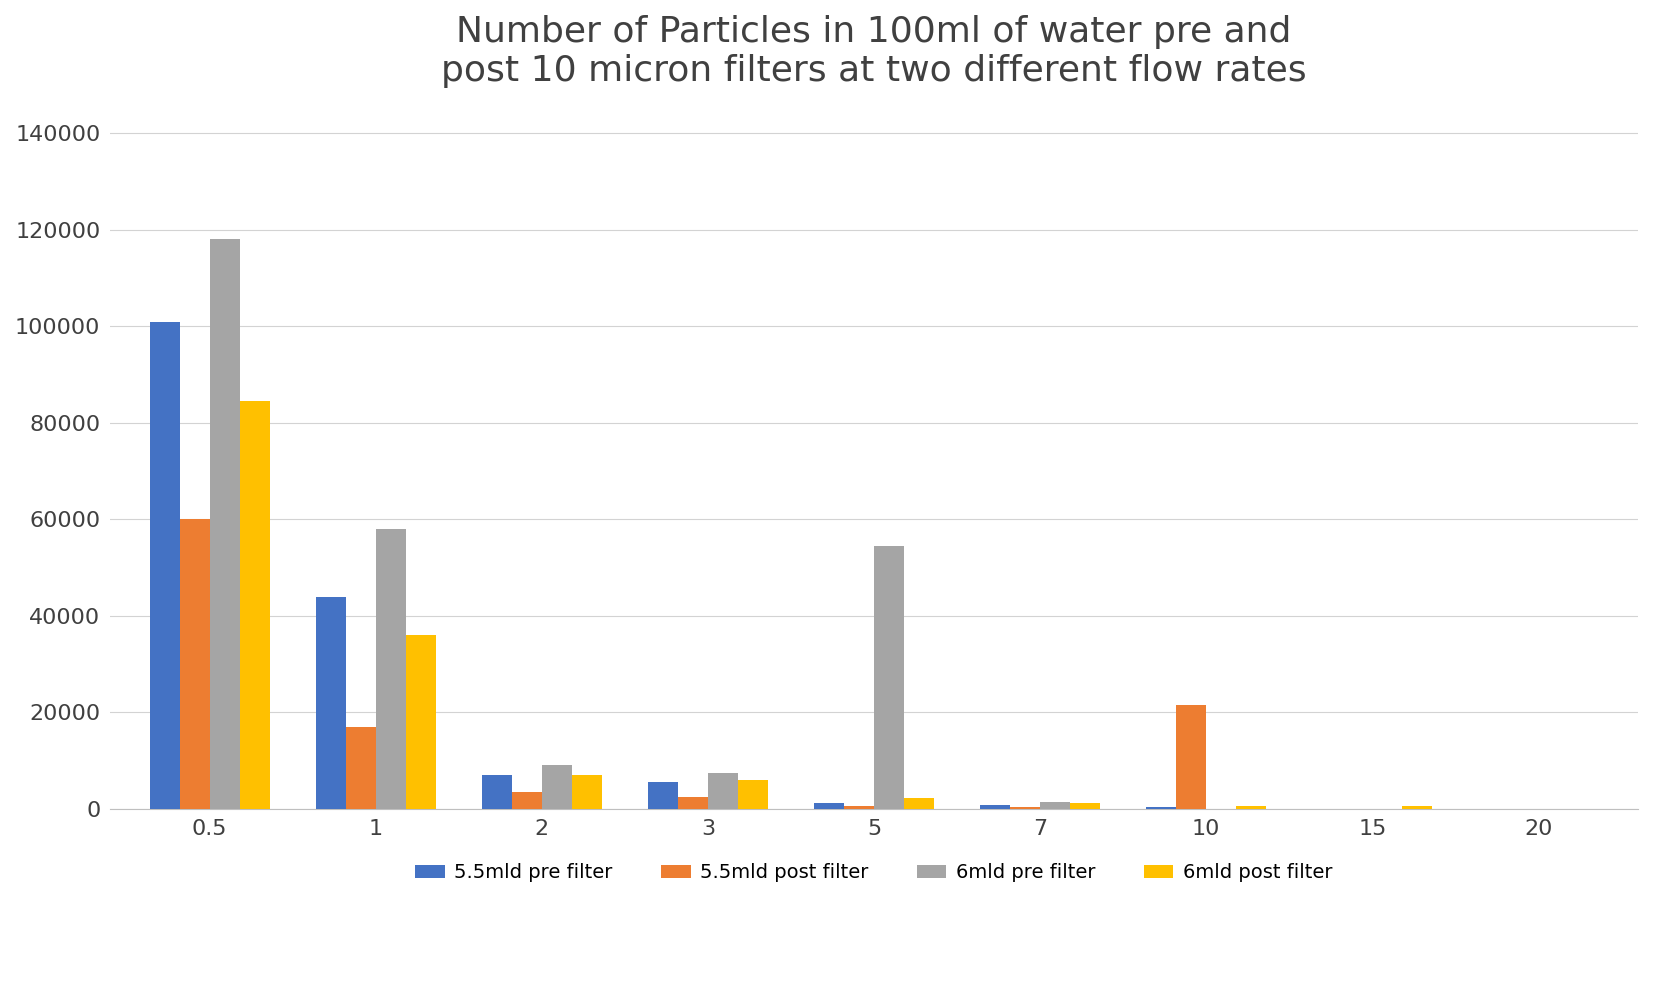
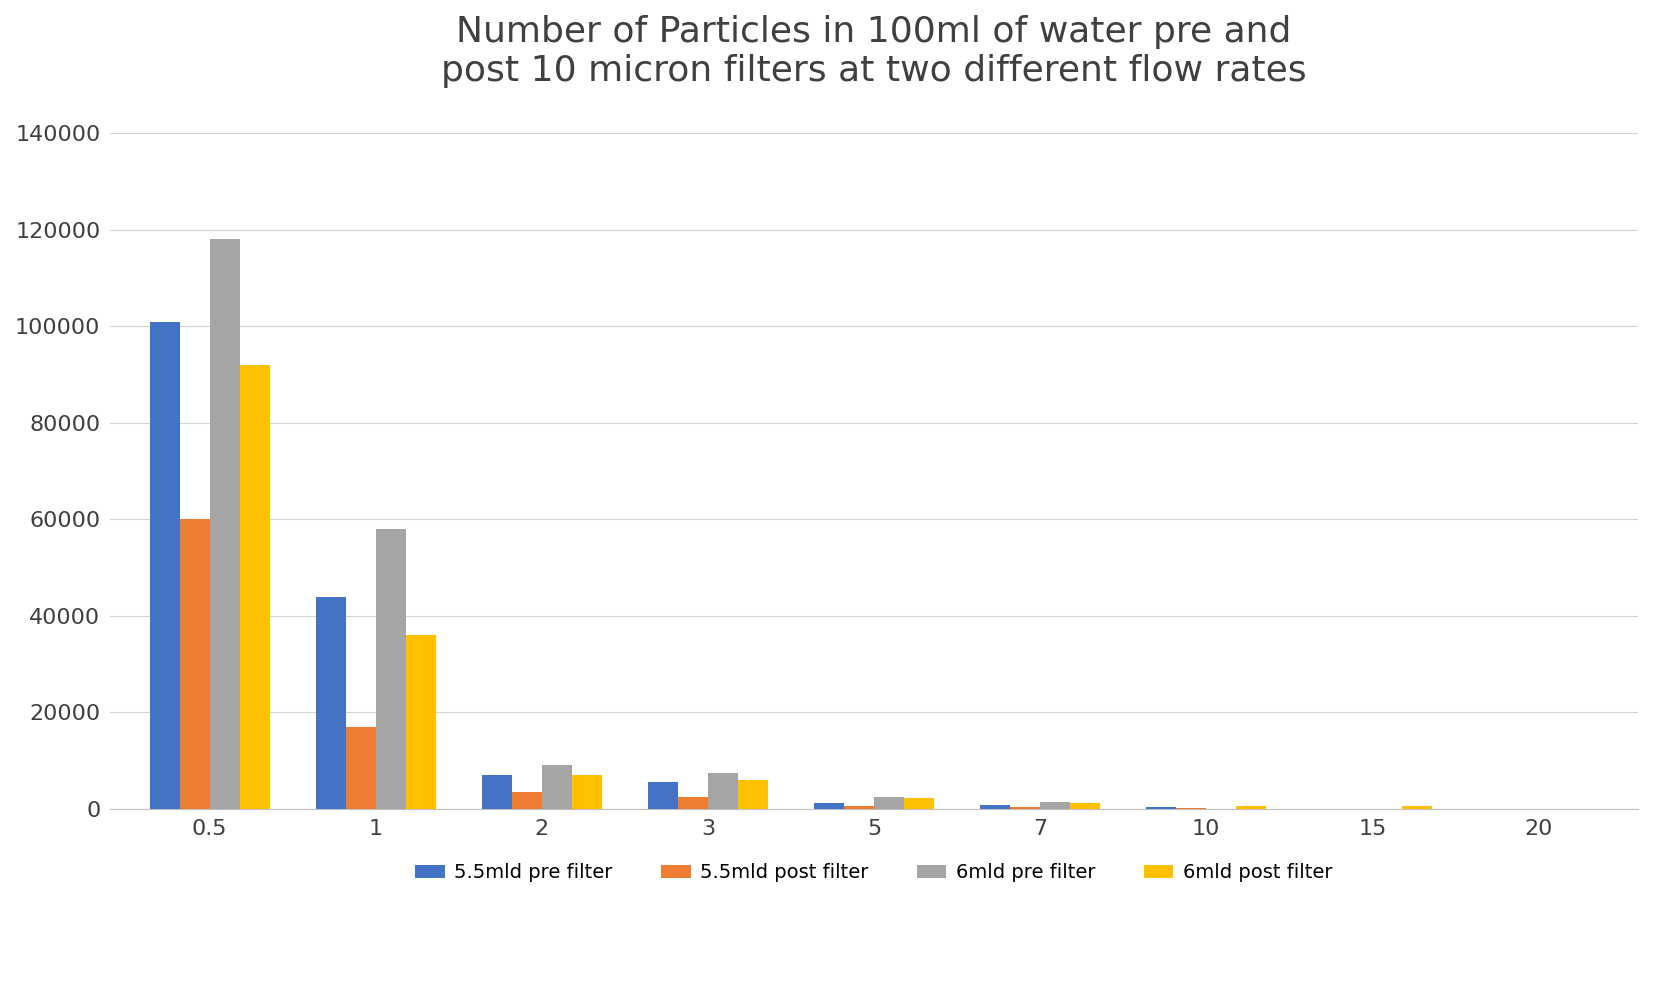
6mld post filter/0.5: 84500 -> 92000
6mld pre filter/5: 54500 -> 2500
5.5mld post filter/10: 21500 -> 200
